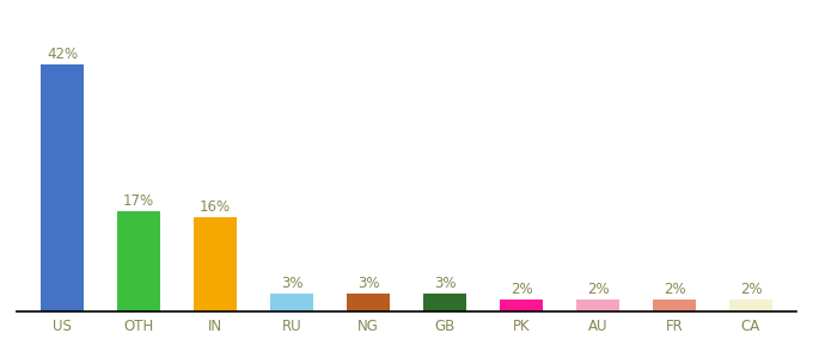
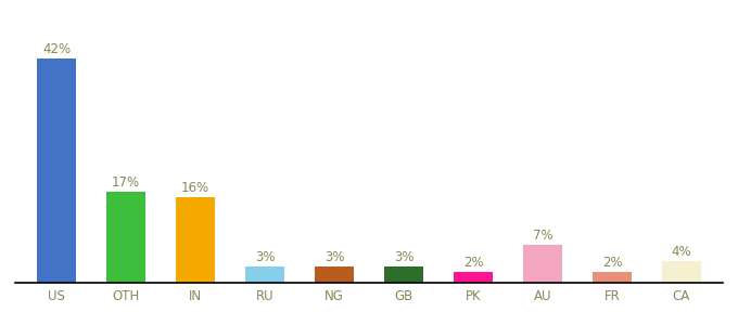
AU: 2% -> 7%
CA: 2% -> 4%
